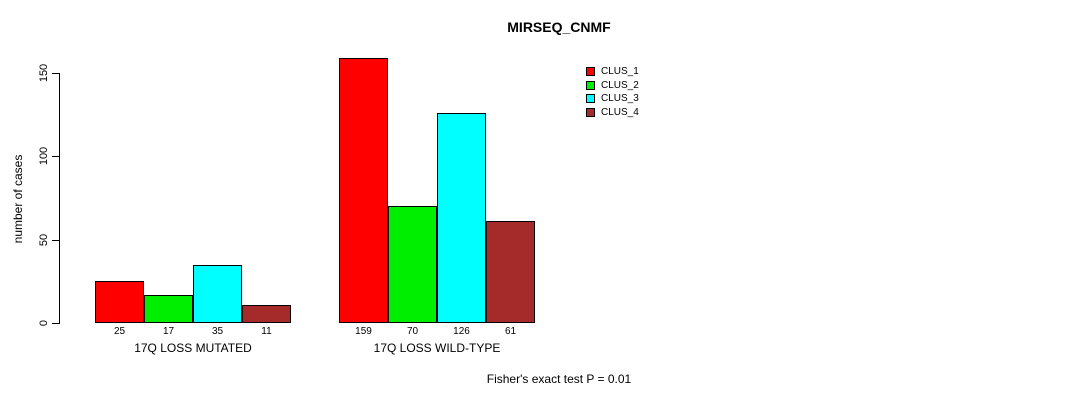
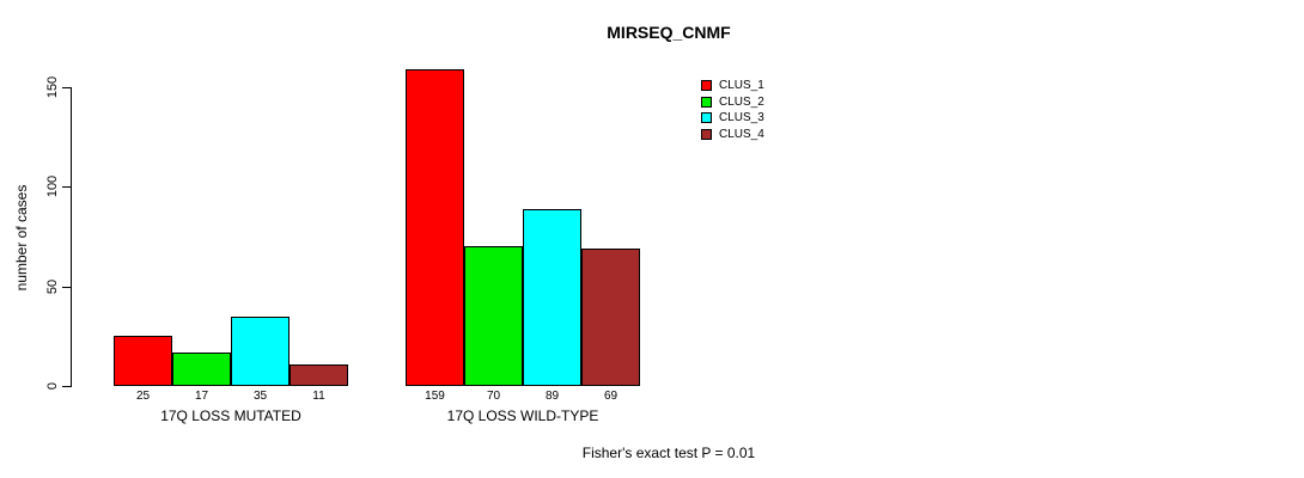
CLUS_3/17Q LOSS WILD-TYPE: 126 -> 89
CLUS_4/17Q LOSS WILD-TYPE: 61 -> 69
